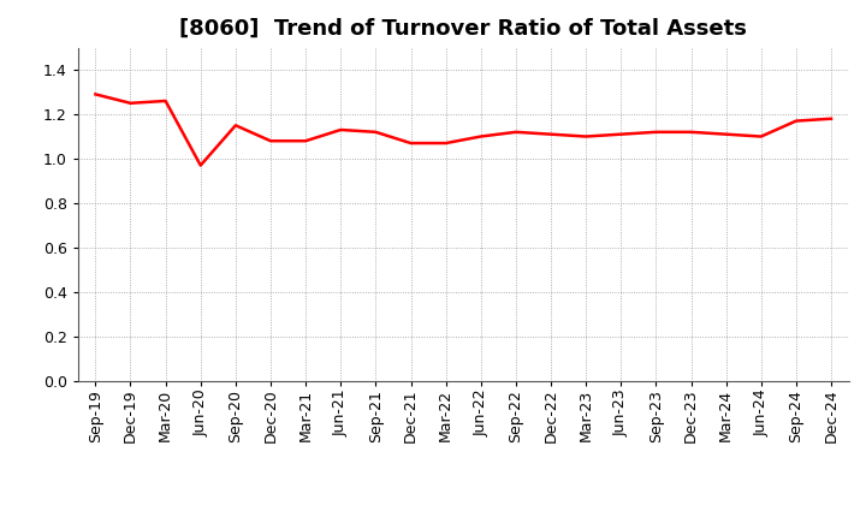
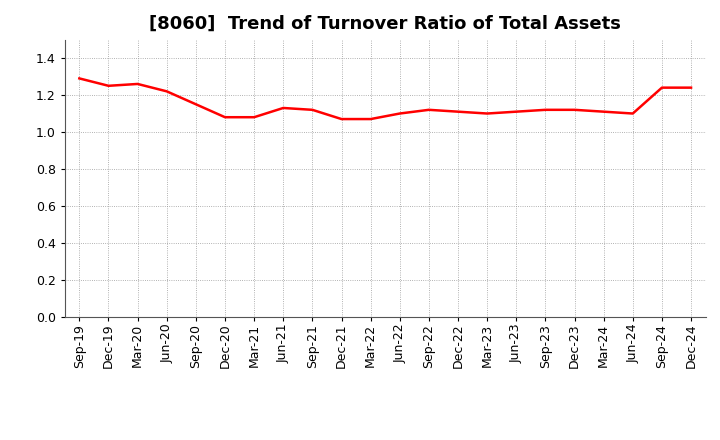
Jun-20: 0.97 -> 1.22
Sep-24: 1.17 -> 1.24
Dec-24: 1.18 -> 1.24
